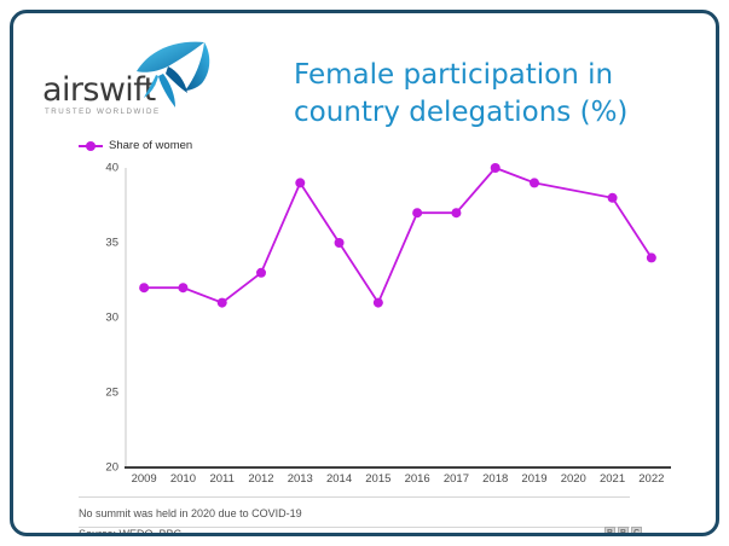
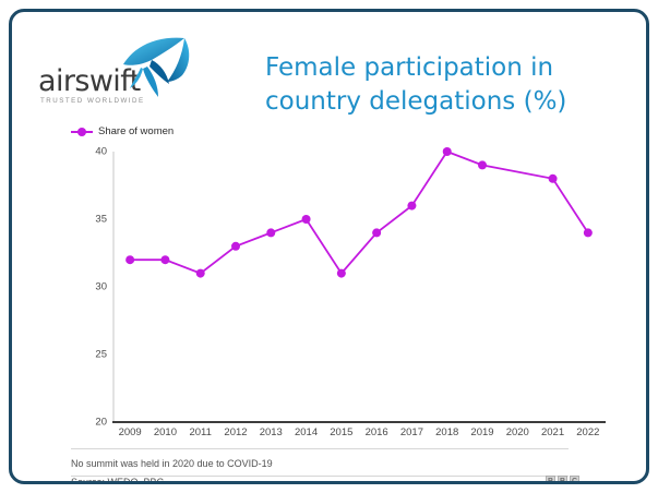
2013: 39 -> 34
2016: 37 -> 34
2017: 37 -> 36
